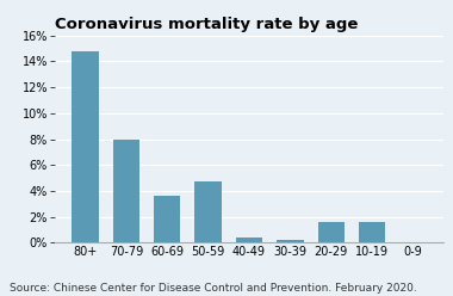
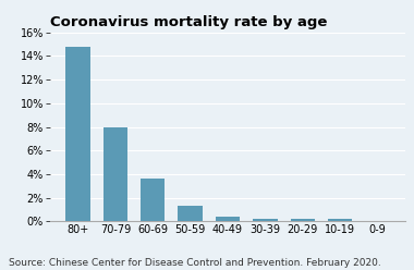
50-59: 4.7% -> 1.3%
20-29: 1.6% -> 0.2%
10-19: 1.6% -> 0.2%
